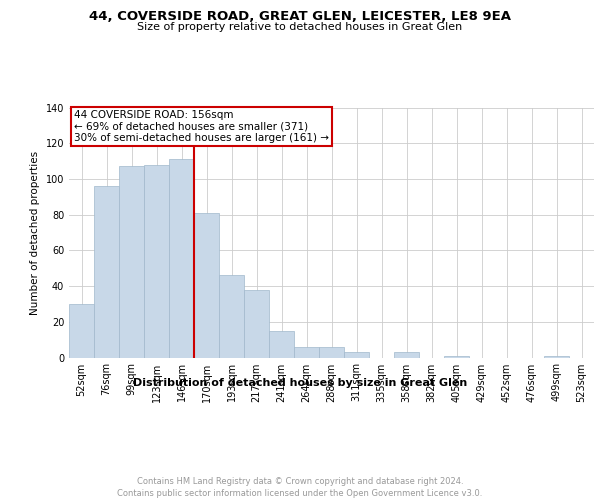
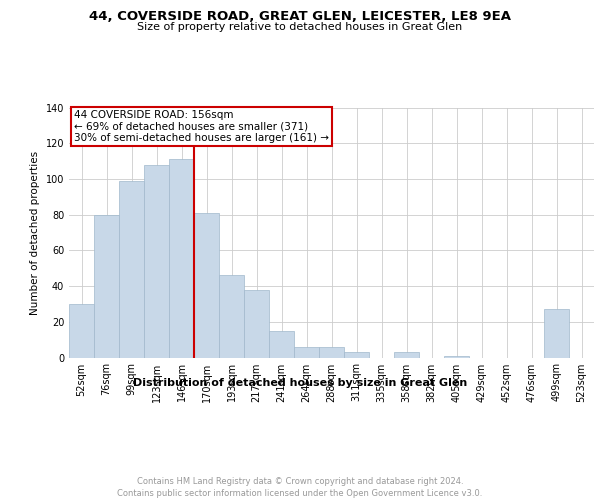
76sqm: 96 -> 80
99sqm: 107 -> 99
499sqm: 1 -> 27
